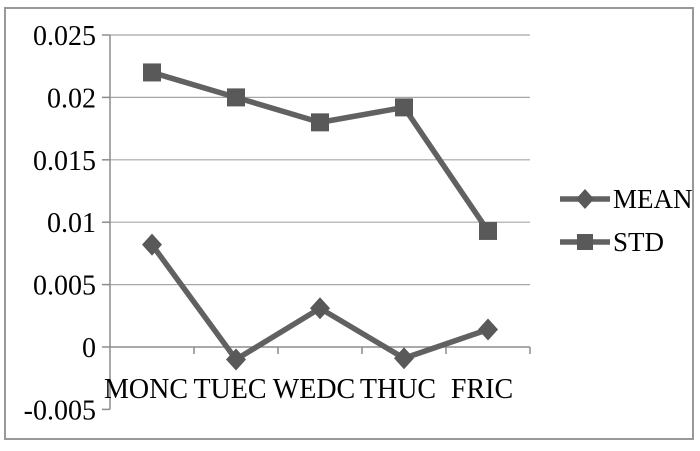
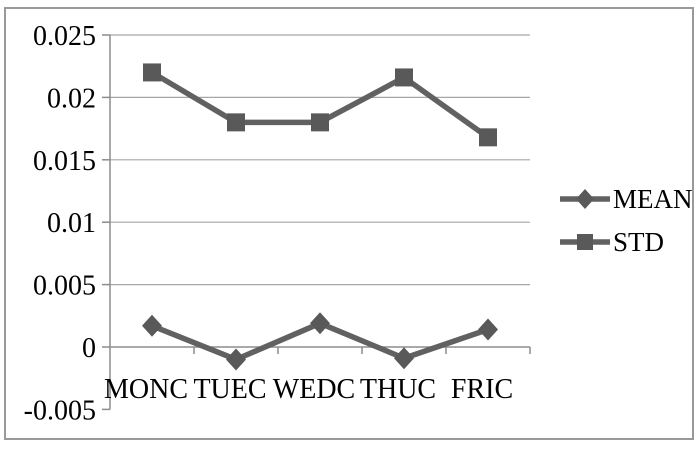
MEAN/MONC: 0.0082 -> 0.0017
STD/TUEC: 0.0200 -> 0.0180
MEAN/WEDC: 0.0031 -> 0.0019
STD/THUC: 0.0192 -> 0.0216
STD/FRIC: 0.0093 -> 0.0168
